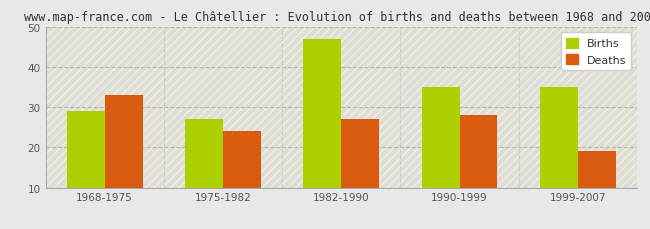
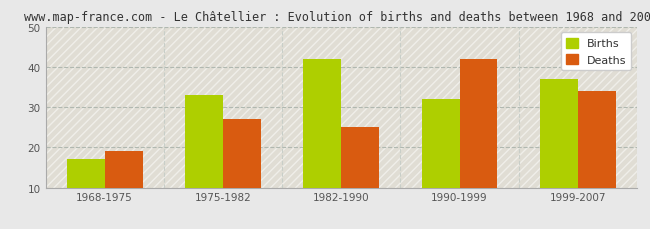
Births/1968-1975: 29 -> 17
Deaths/1968-1975: 33 -> 19
Births/1975-1982: 27 -> 33
Deaths/1975-1982: 24 -> 27
Births/1982-1990: 47 -> 42
Deaths/1982-1990: 27 -> 25
Births/1990-1999: 35 -> 32
Deaths/1990-1999: 28 -> 42
Births/1999-2007: 35 -> 37
Deaths/1999-2007: 19 -> 34
